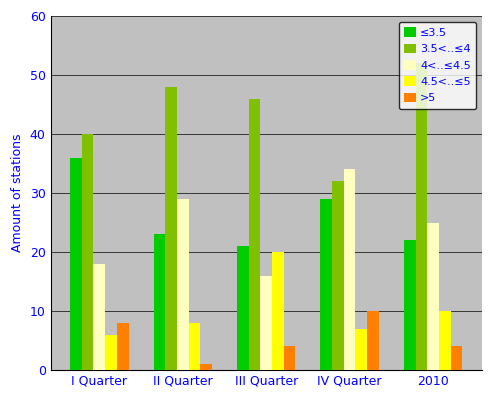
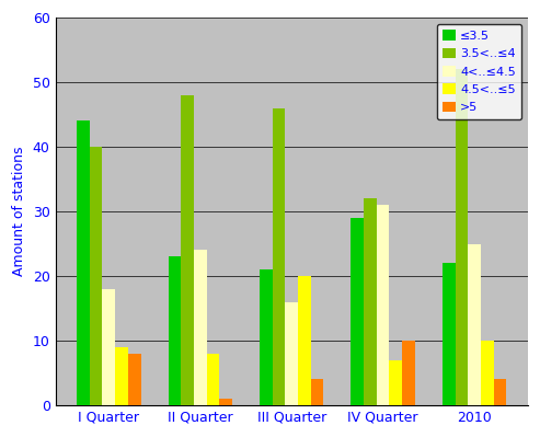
≤3.5/I Quarter: 36 -> 44
4.5<..≤5/I Quarter: 6 -> 9
4<..≤4.5/II Quarter: 29 -> 24
4<..≤4.5/IV Quarter: 34 -> 31
